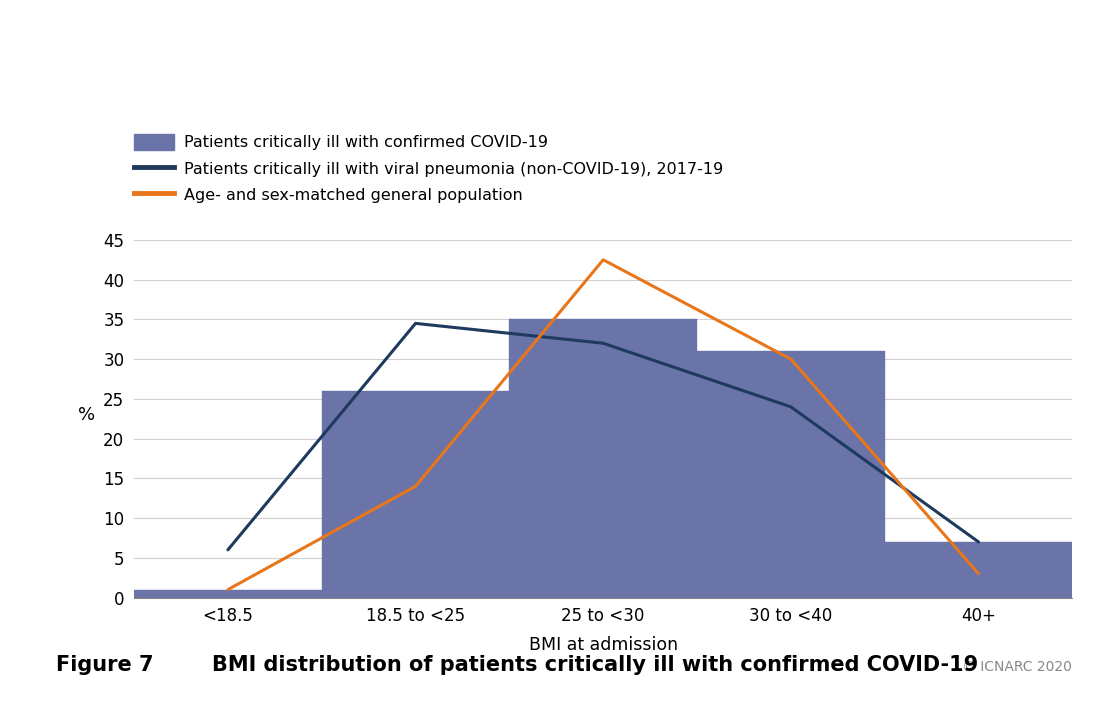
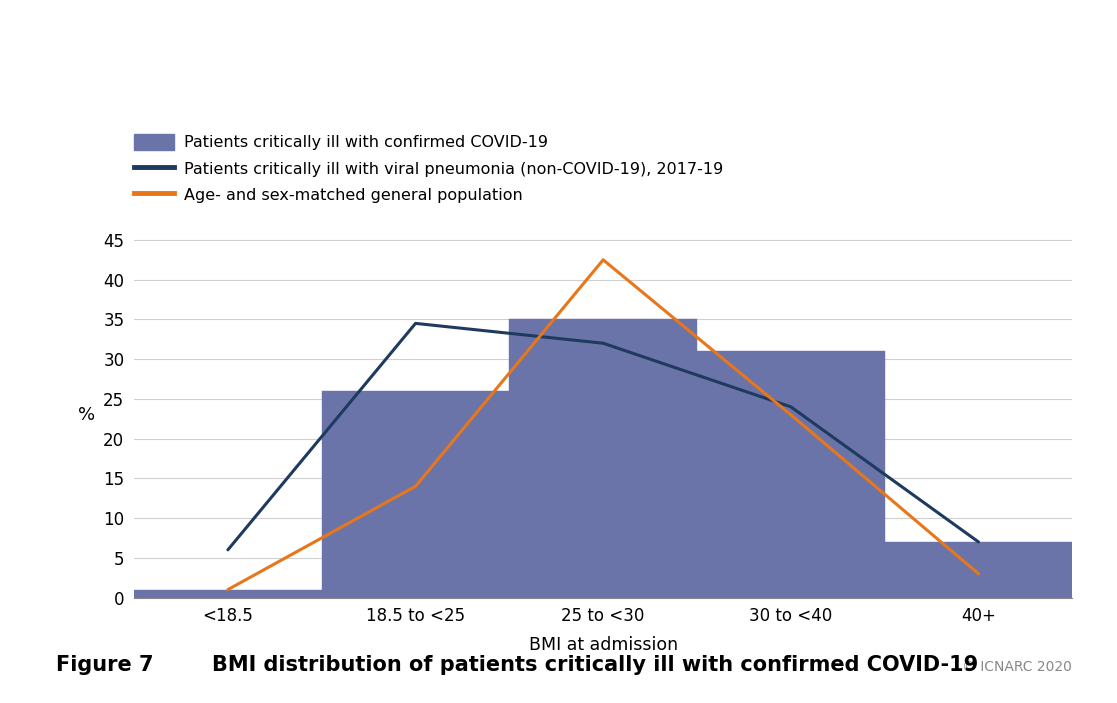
Age- and sex-matched general population/30 to <40: 30.0 -> 23.0
